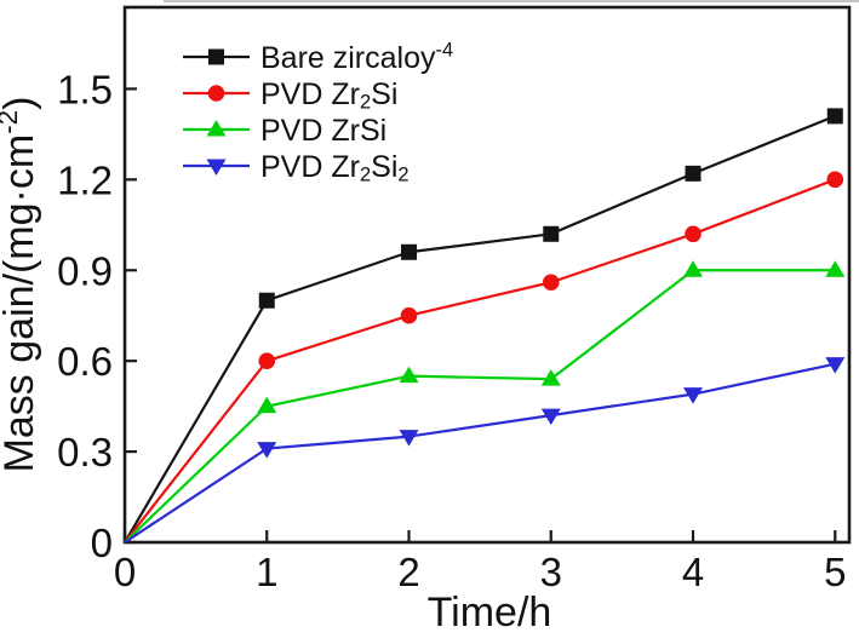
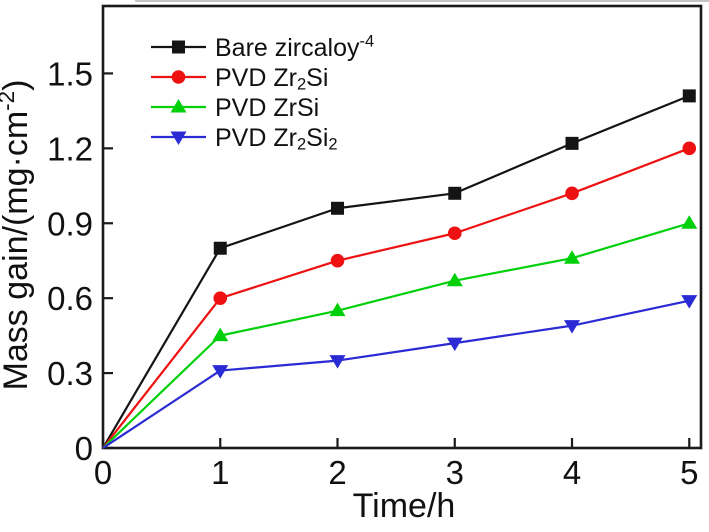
PVD ZrSi/3: 0.54 -> 0.67
PVD ZrSi/4: 0.90 -> 0.76
